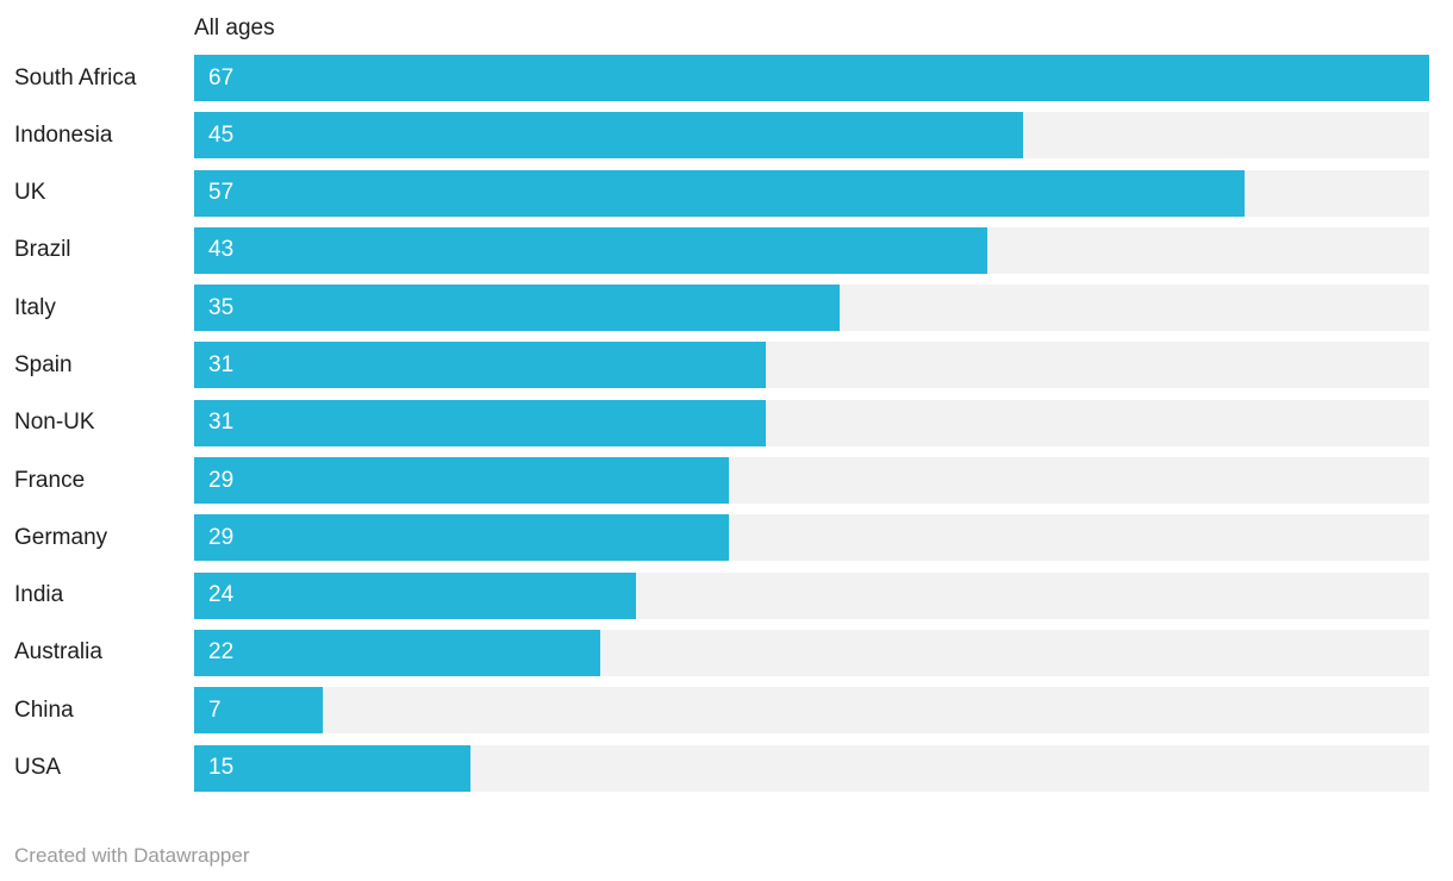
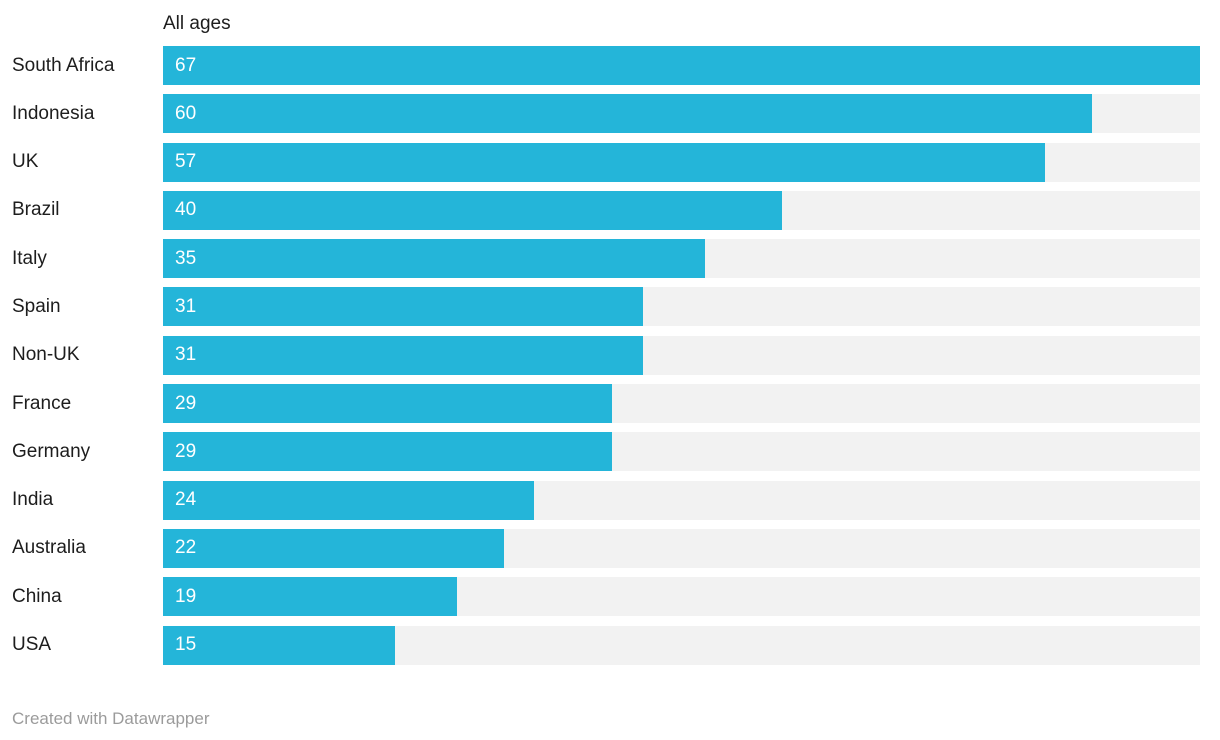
Indonesia: 45 -> 60
Brazil: 43 -> 40
China: 7 -> 19
